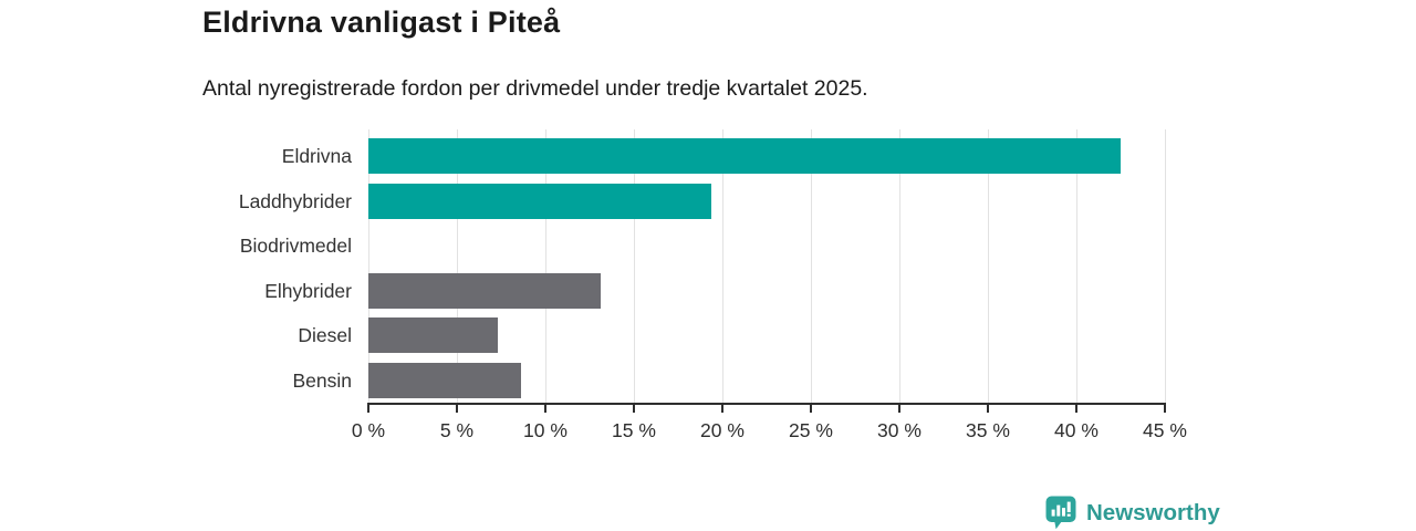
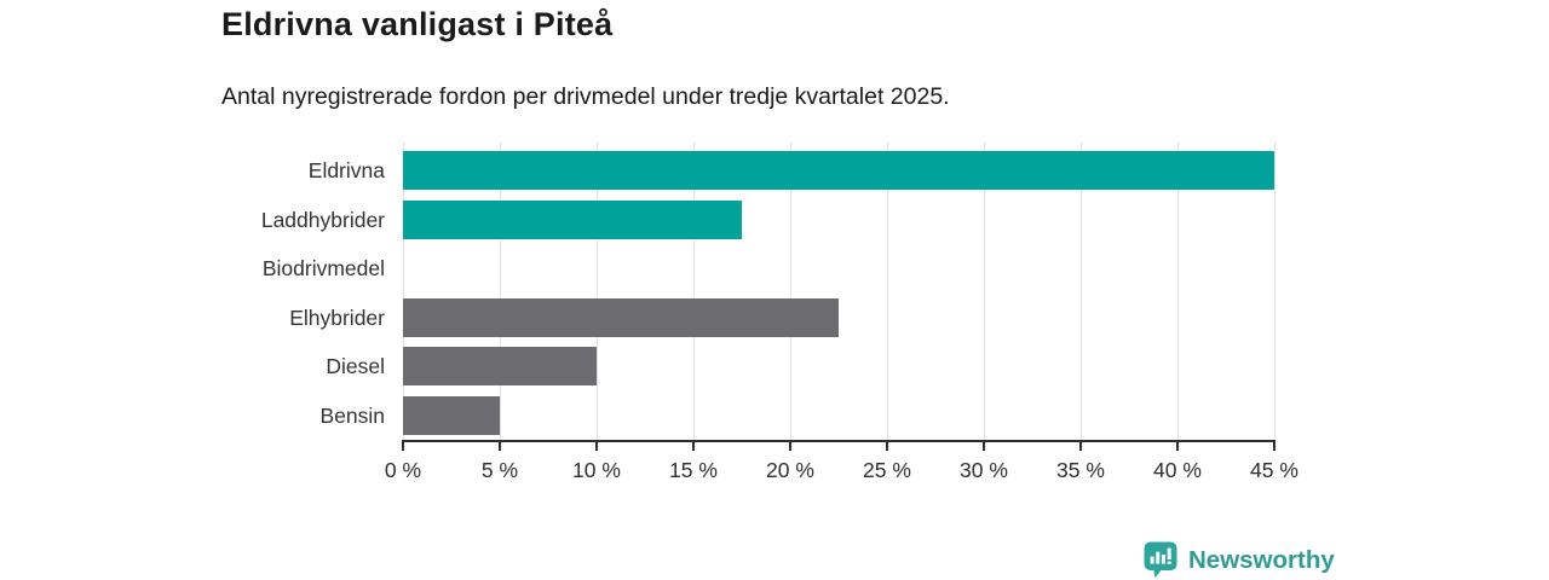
Eldrivna: 42.5% -> 45.0%
Laddhybrider: 19.4% -> 17.5%
Elhybrider: 13.1% -> 22.5%
Diesel: 7.3% -> 10.0%
Bensin: 8.6% -> 5.0%
